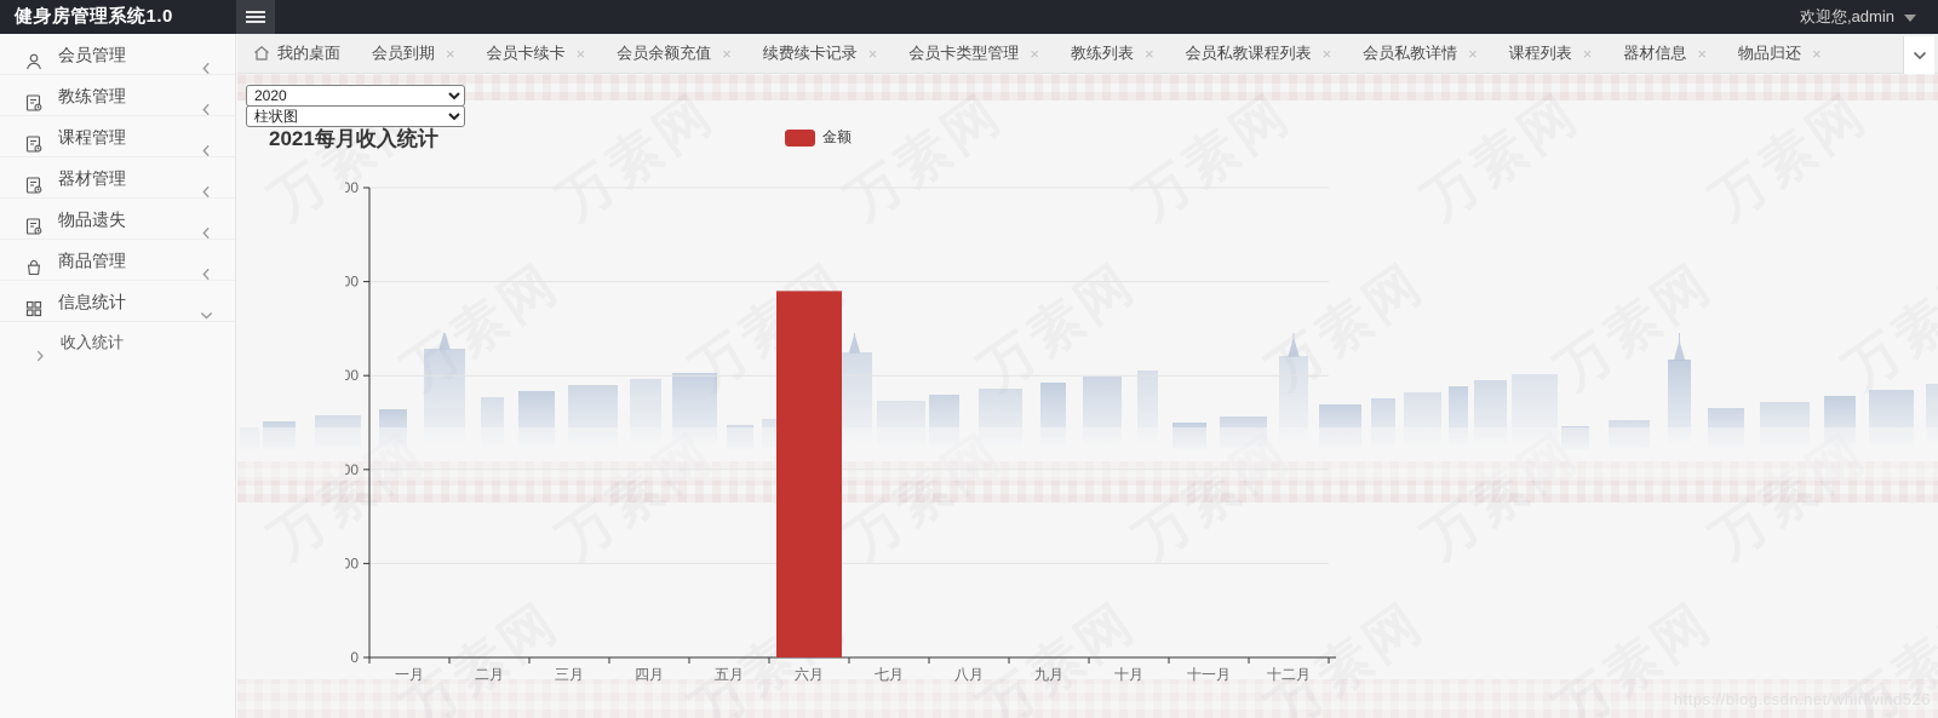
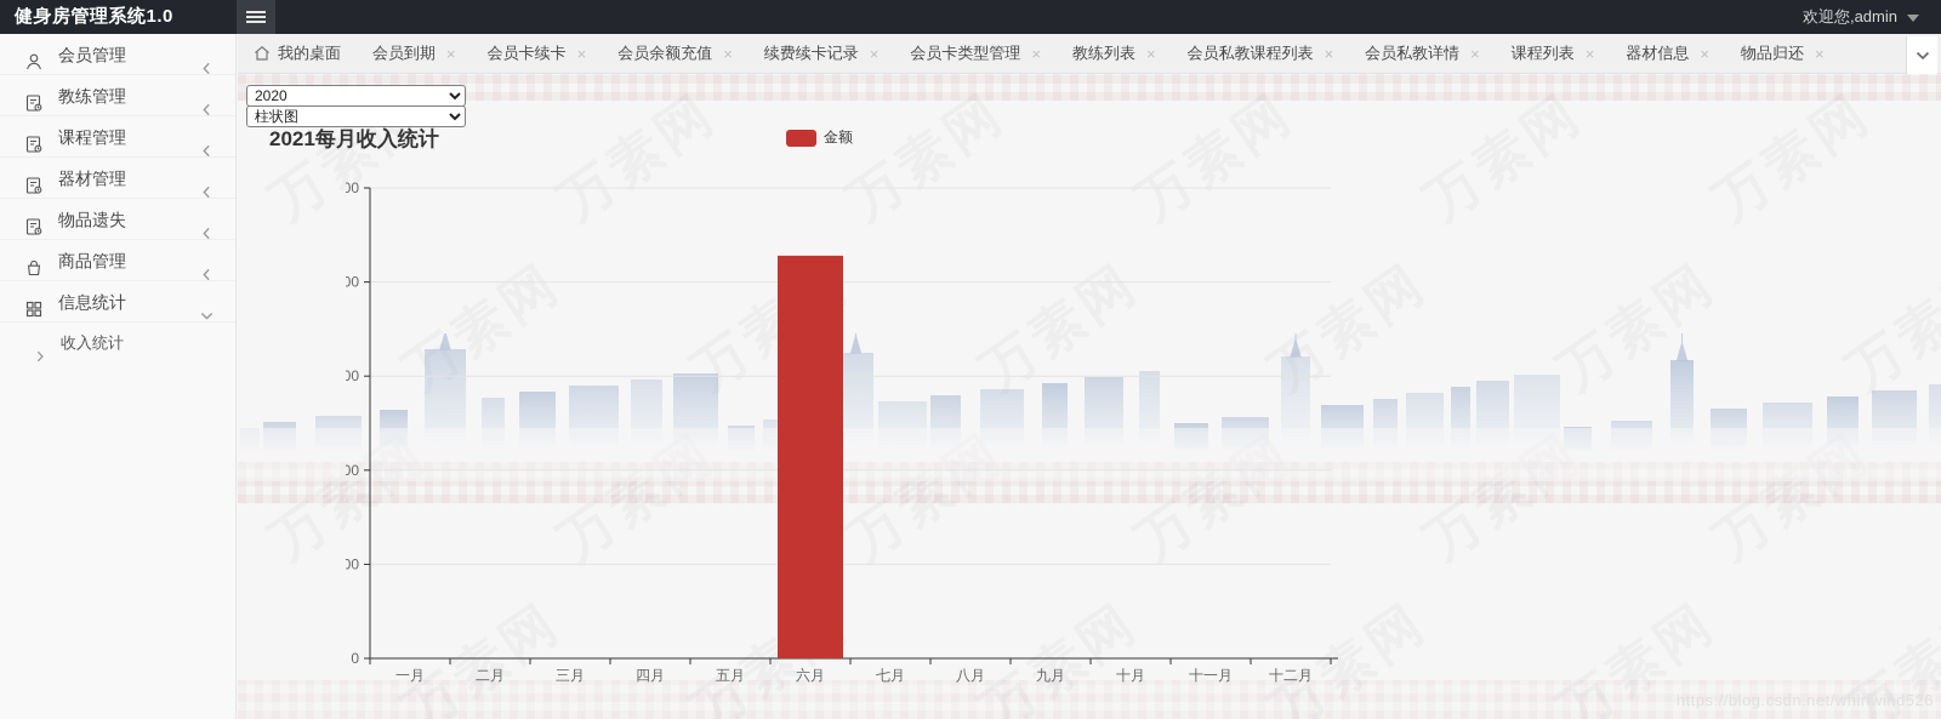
六月: 1950 -> 2140
